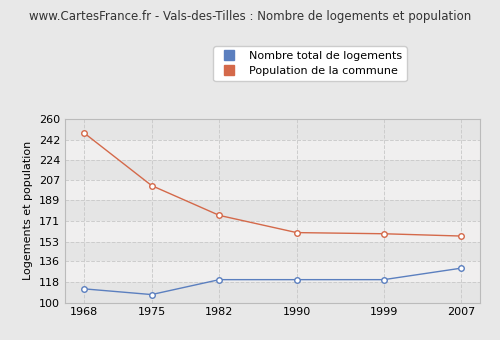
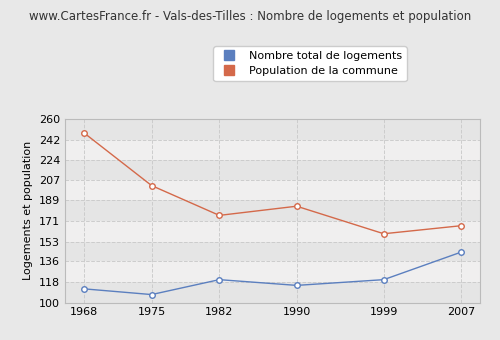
Nombre total de logements/1990: 120 -> 115
Population de la commune/1990: 161 -> 184
Nombre total de logements/2007: 130 -> 144
Population de la commune/2007: 158 -> 167
